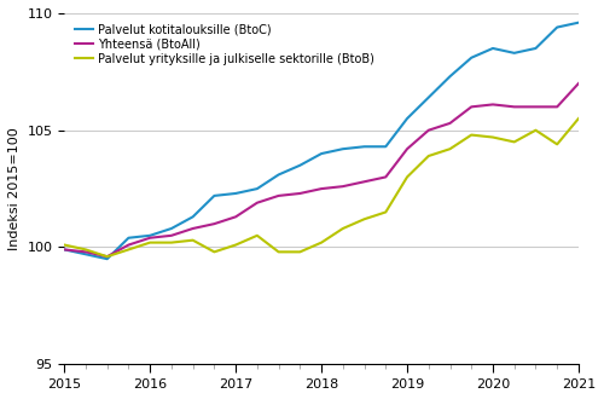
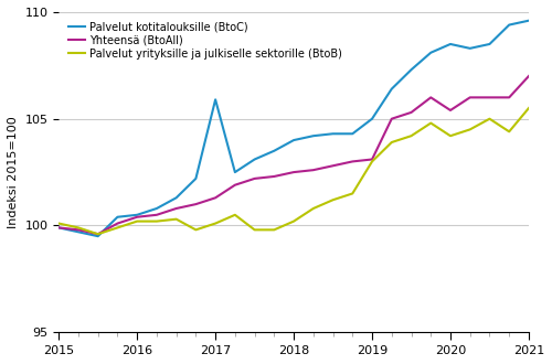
Palvelut kotitalouksille (BtoC)/2017: 102.3 -> 105.9
Palvelut kotitalouksille (BtoC)/2019: 105.5 -> 105.0
Yhteensä (BtoAll)/2019: 104.2 -> 103.1
Yhteensä (BtoAll)/2020: 106.1 -> 105.4
Palvelut yrityksille ja julkiselle sektorille (BtoB)/2020: 104.7 -> 104.2
